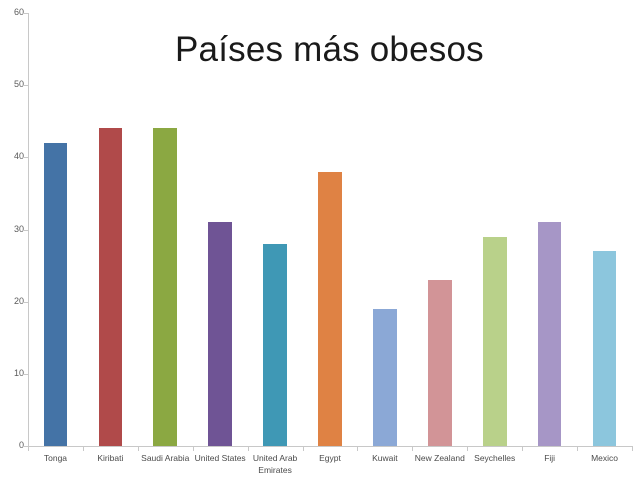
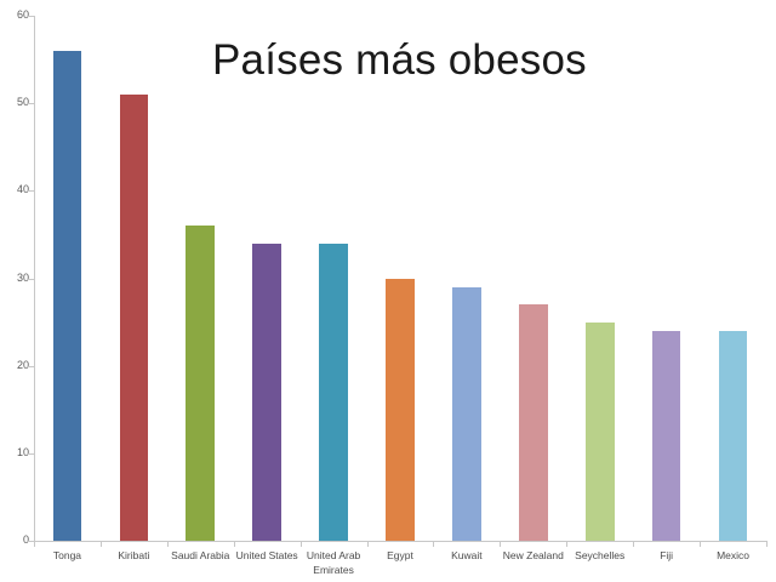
Tonga: 42 -> 56
Kiribati: 44 -> 51
Saudi Arabia: 44 -> 36
United States: 31 -> 34
United Arab Emirates: 28 -> 34
Egypt: 38 -> 30
Kuwait: 19 -> 29
New Zealand: 23 -> 27
Seychelles: 29 -> 25
Fiji: 31 -> 24
Mexico: 27 -> 24
